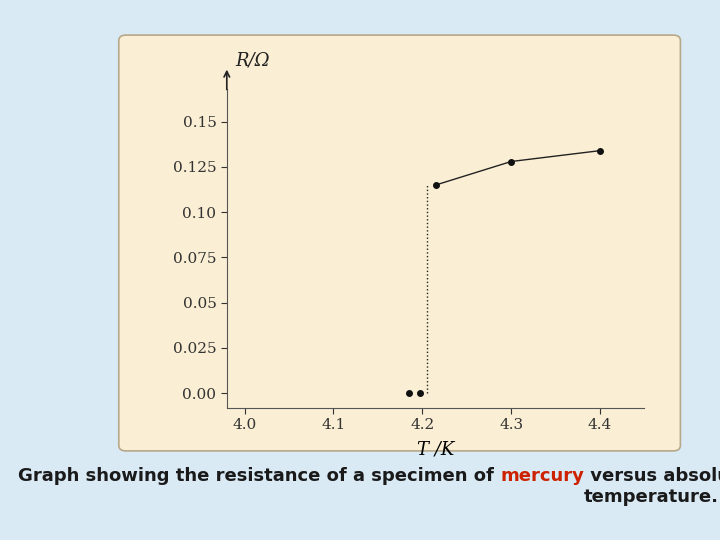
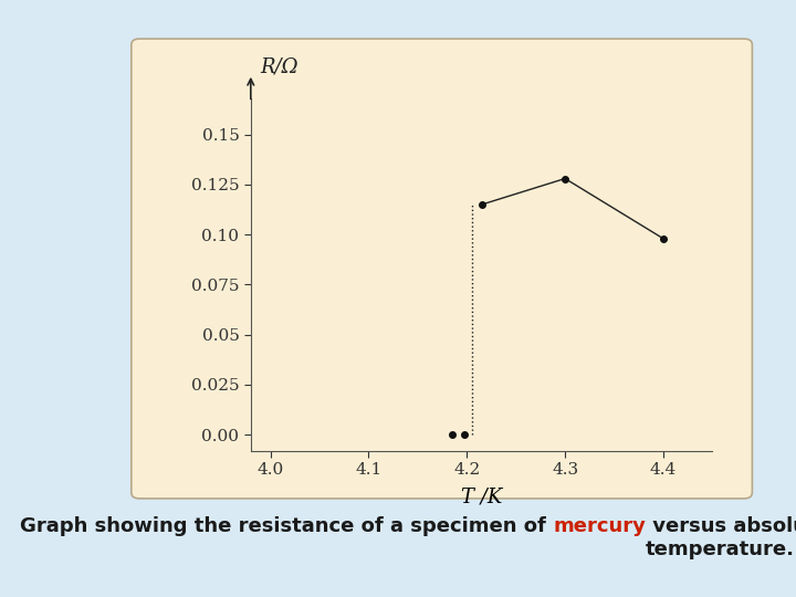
4.4: 0.134 -> 0.098
